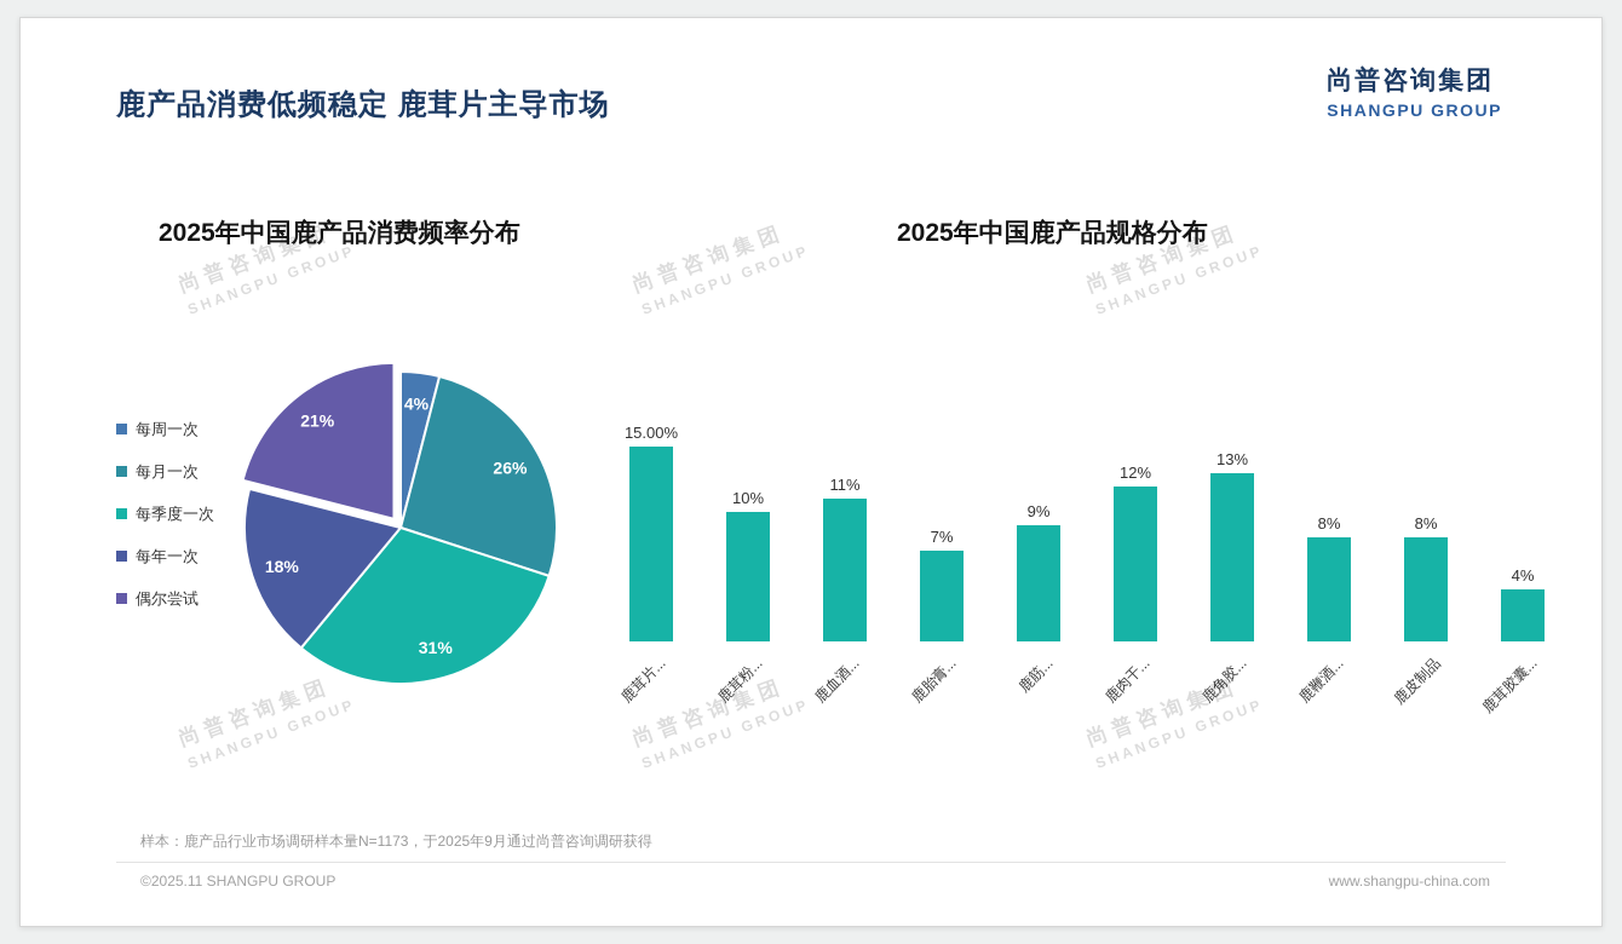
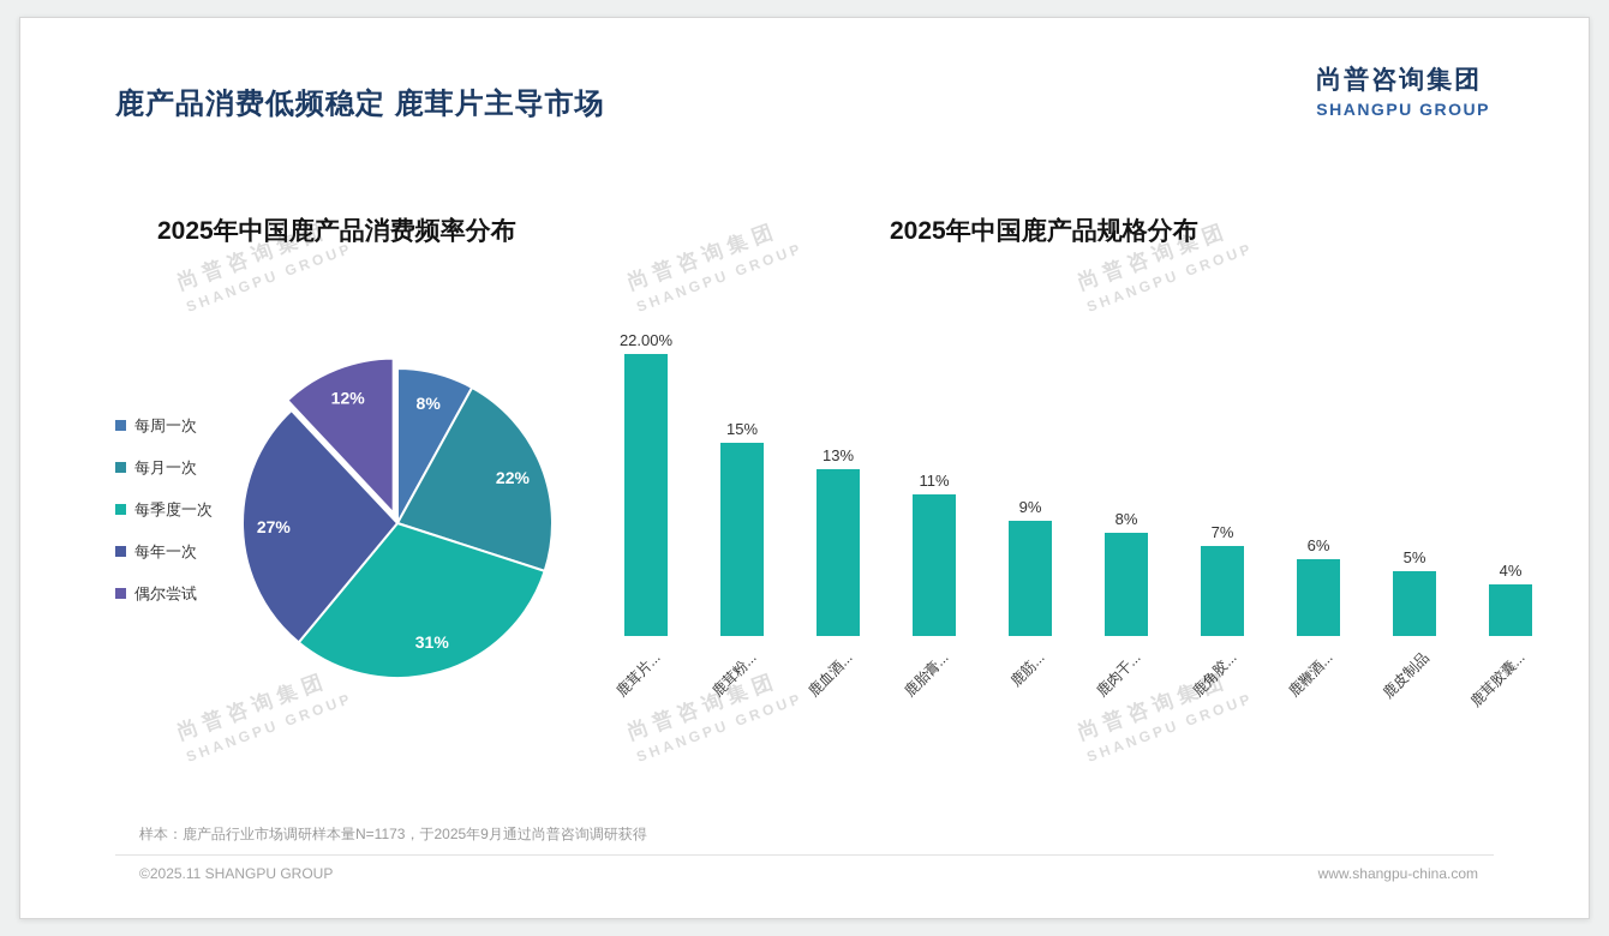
2025年中国鹿产品消费频率分布/每周一次: 4% -> 8%
2025年中国鹿产品消费频率分布/每月一次: 26% -> 22%
2025年中国鹿产品消费频率分布/每年一次: 18% -> 27%
2025年中国鹿产品消费频率分布/偶尔尝试: 21% -> 12%
2025年中国鹿产品规格分布/鹿茸片...: 15.00% -> 22.00%
2025年中国鹿产品规格分布/鹿茸粉...: 10% -> 15%
2025年中国鹿产品规格分布/鹿血酒...: 11% -> 13%
2025年中国鹿产品规格分布/鹿胎膏...: 7% -> 11%
2025年中国鹿产品规格分布/鹿肉干...: 12% -> 8%
2025年中国鹿产品规格分布/鹿角胶...: 13% -> 7%
2025年中国鹿产品规格分布/鹿鞭酒...: 8% -> 6%
2025年中国鹿产品规格分布/鹿皮制品: 8% -> 5%
